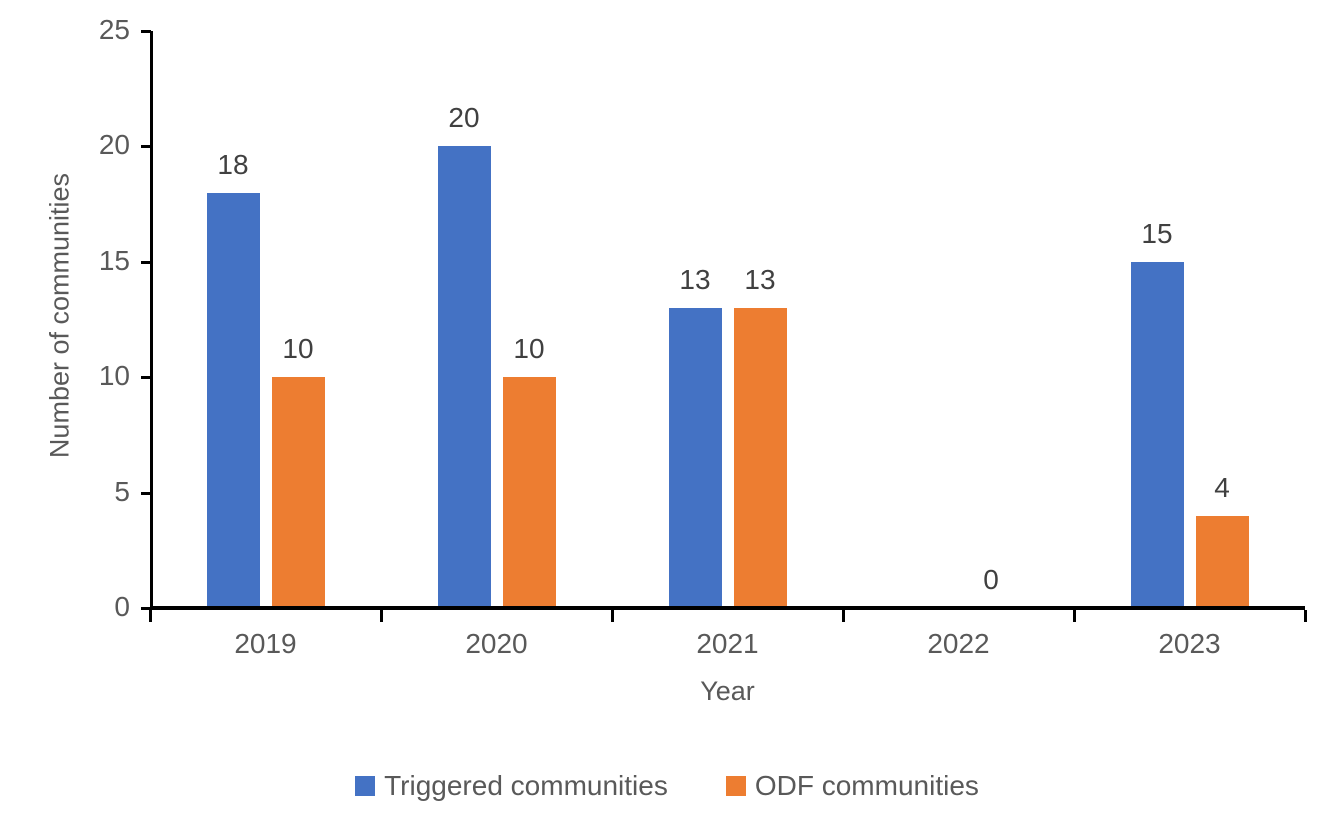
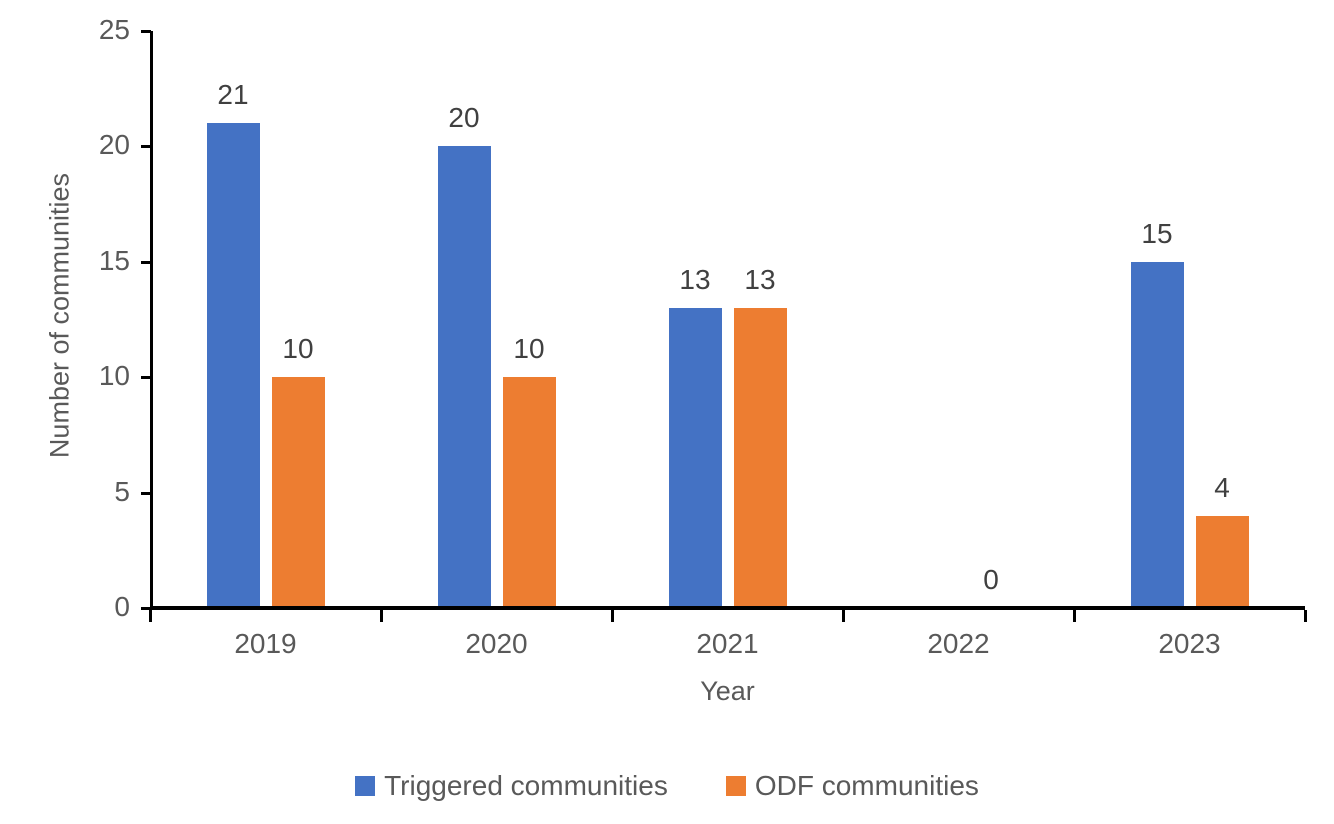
Triggered communities/2019: 18 -> 21
